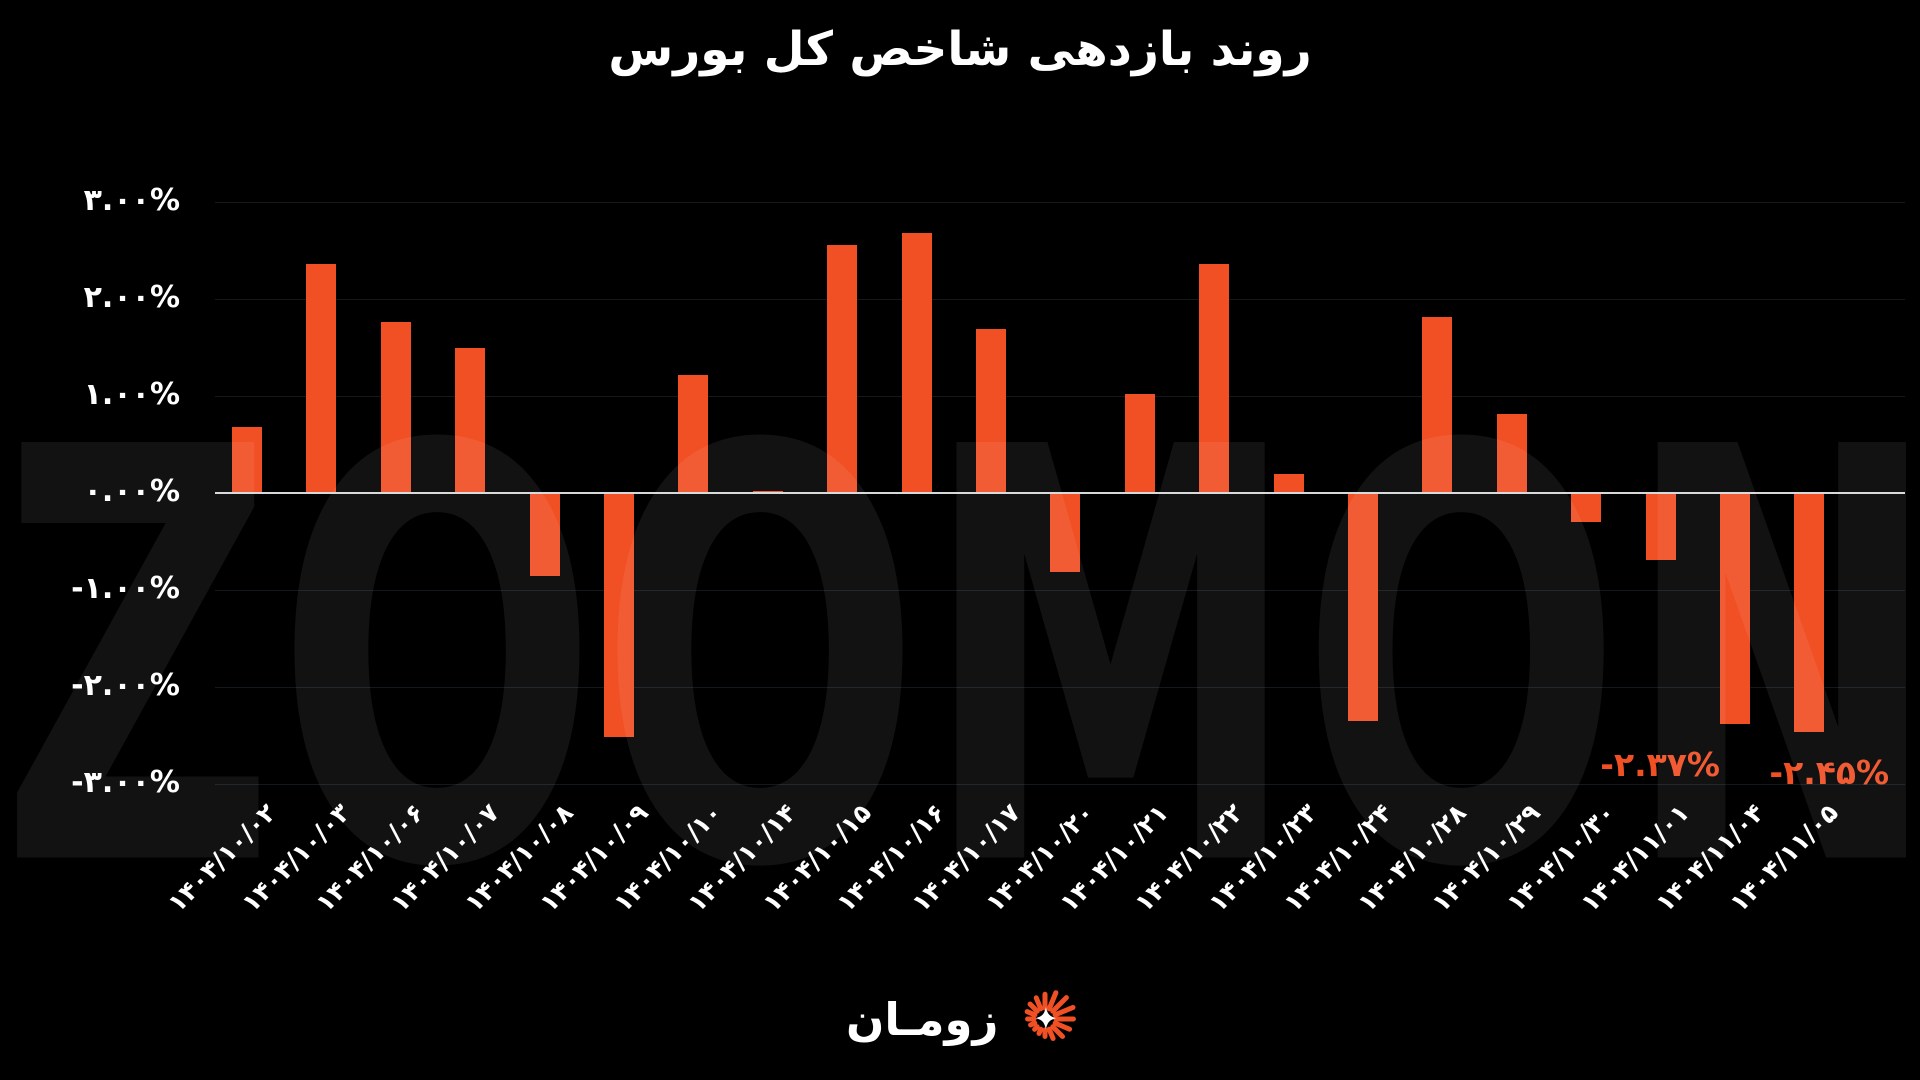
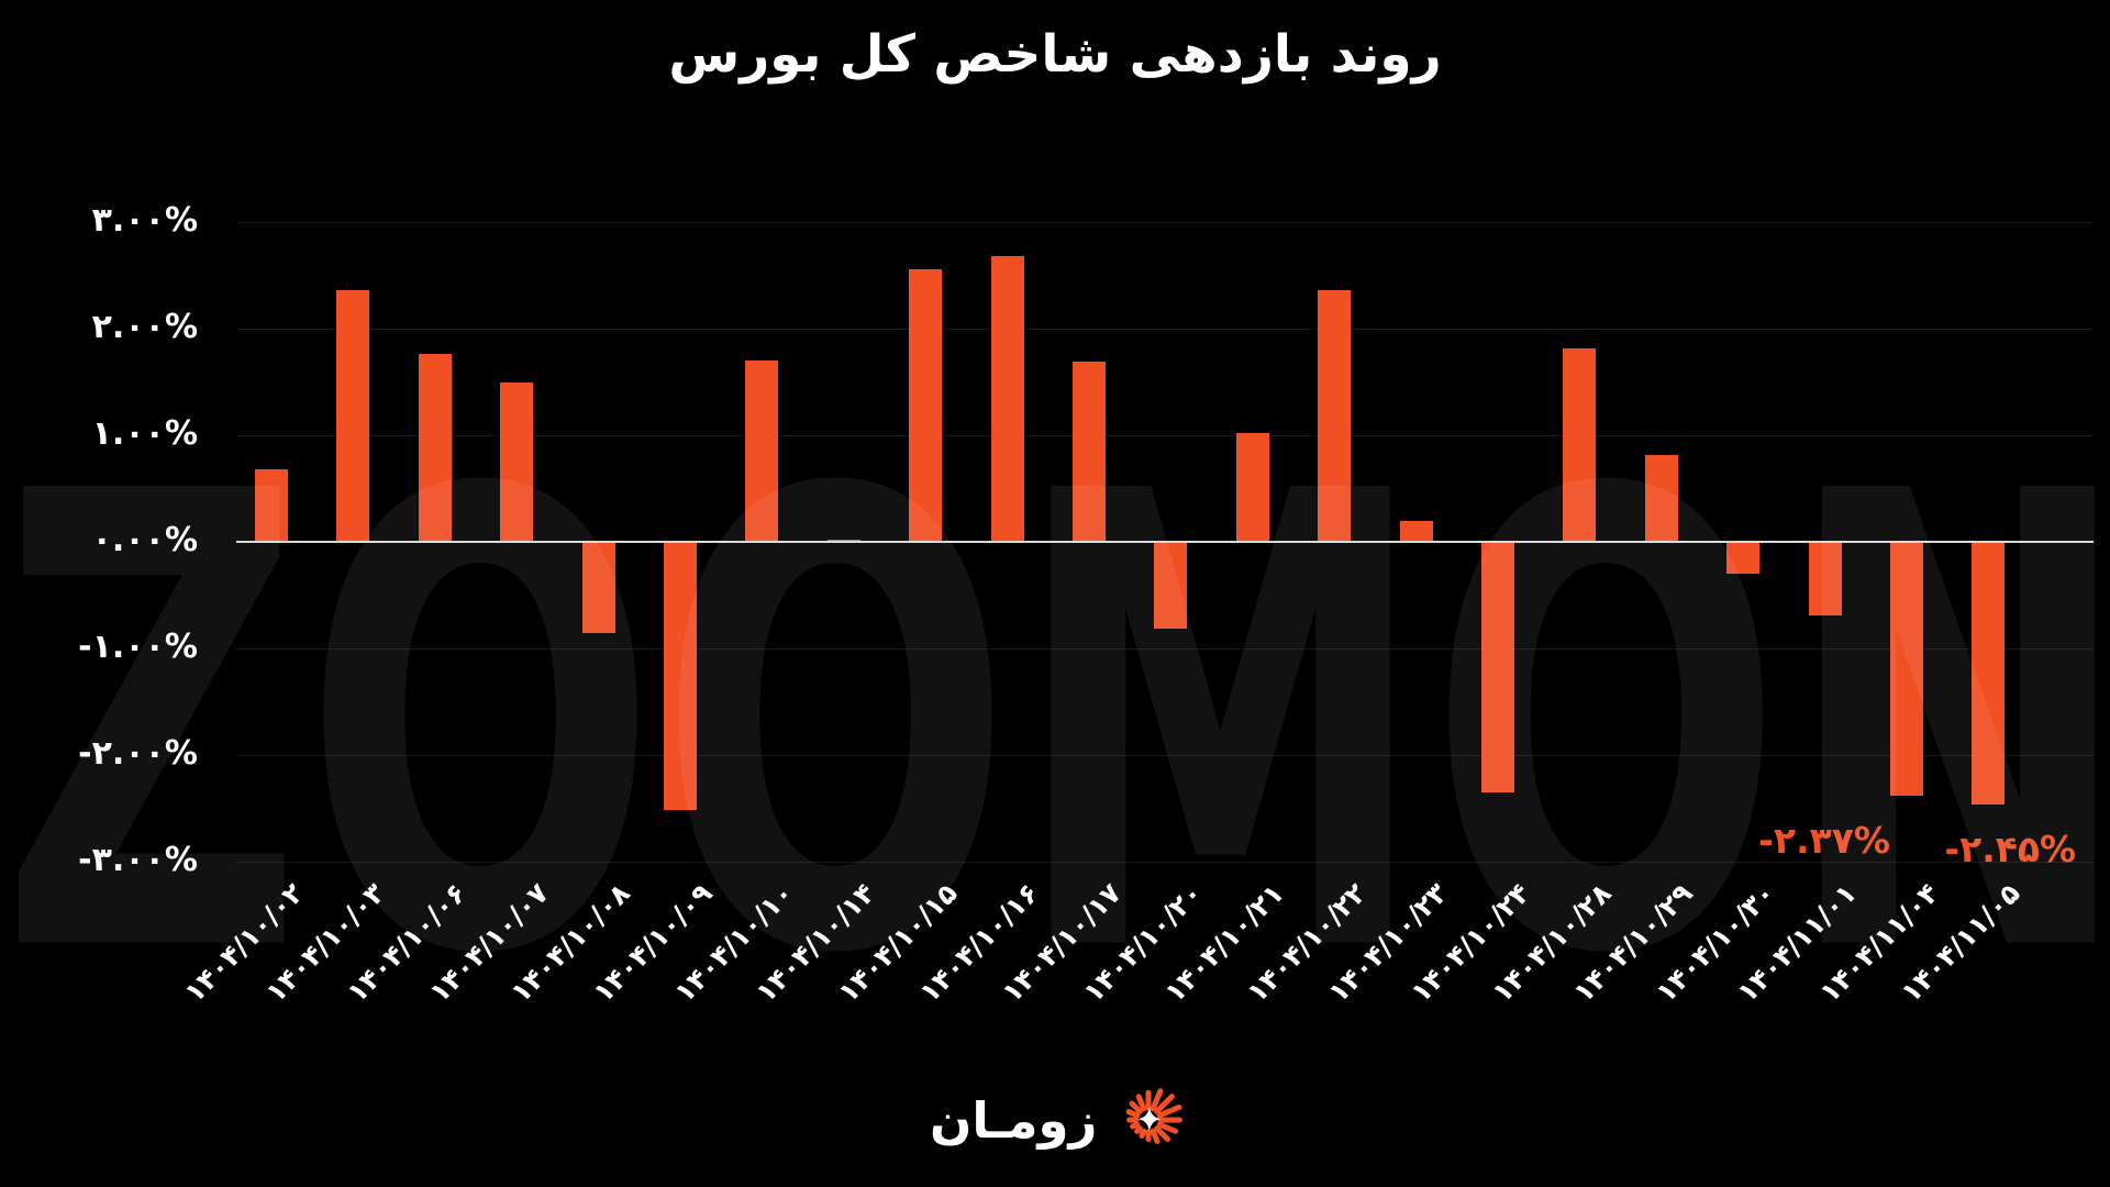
۱۴۰۴/۱۰/۱۰: 1.2% -> 1.7%
